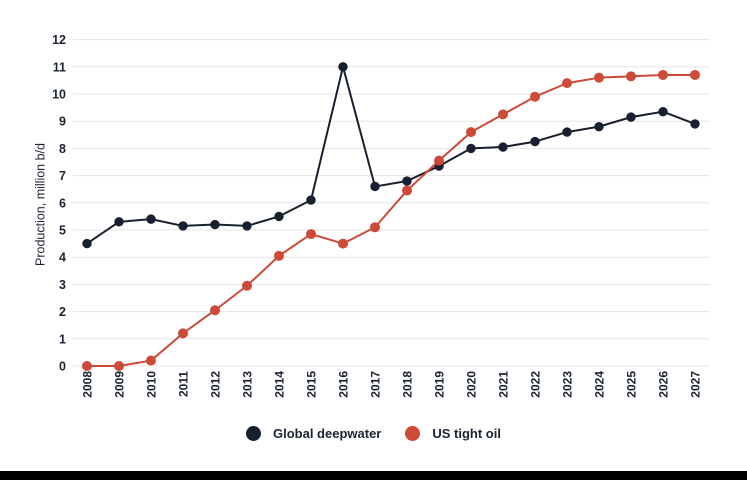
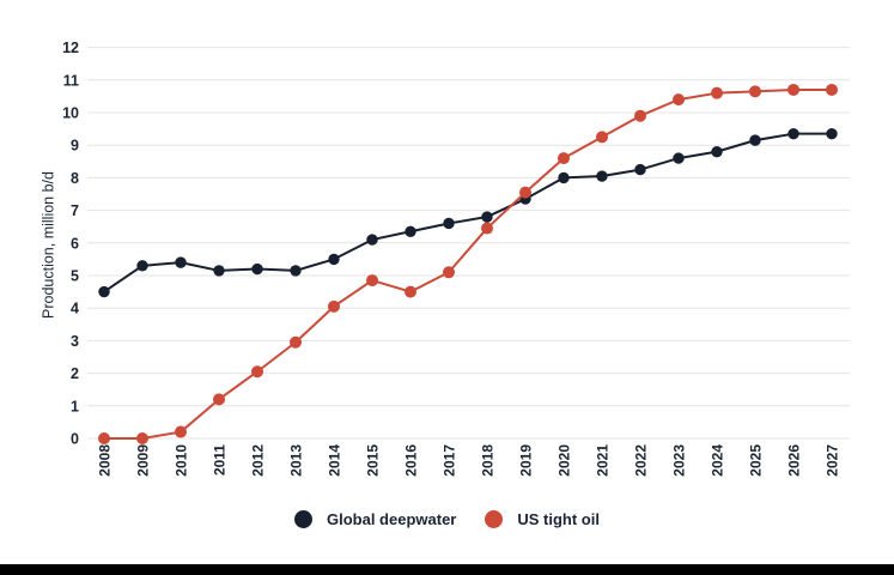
Global deepwater/2016: 11.0 -> 6.3
Global deepwater/2027: 8.9 -> 9.3
